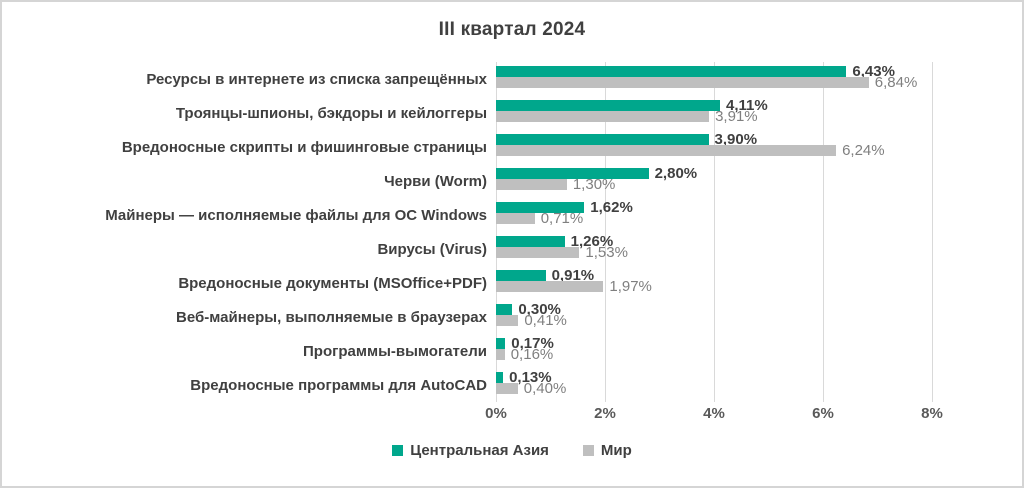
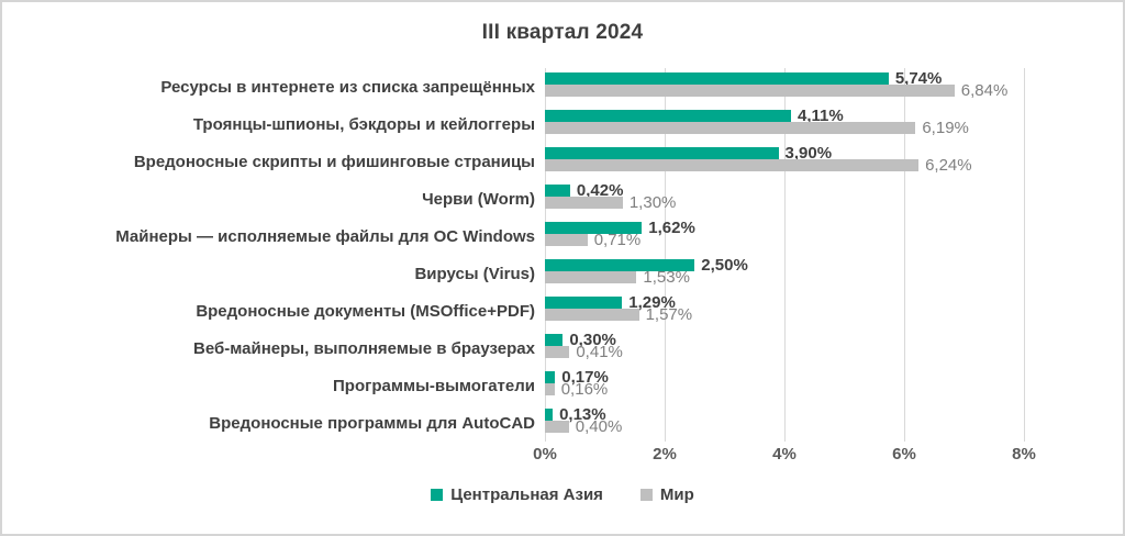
Центральная Азия/Ресурсы в интернете из списка запрещённых: 6,43% -> 5,74%
Мир/Троянцы-шпионы, бэкдоры и кейлоггеры: 3,91% -> 6,19%
Центральная Азия/Черви (Worm): 2,80% -> 0,42%
Центральная Азия/Вирусы (Virus): 1,26% -> 2,50%
Центральная Азия/Вредоносные документы (MSOffice+PDF): 0,91% -> 1,29%
Мир/Вредоносные документы (MSOffice+PDF): 1,97% -> 1,57%
